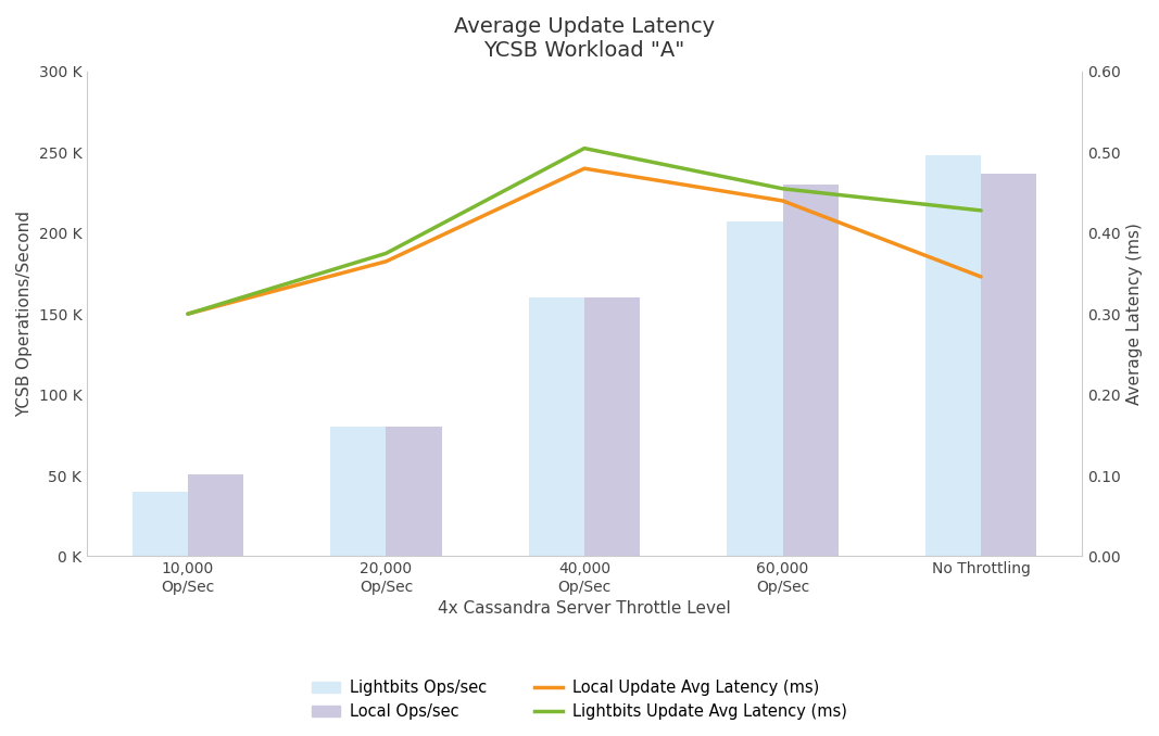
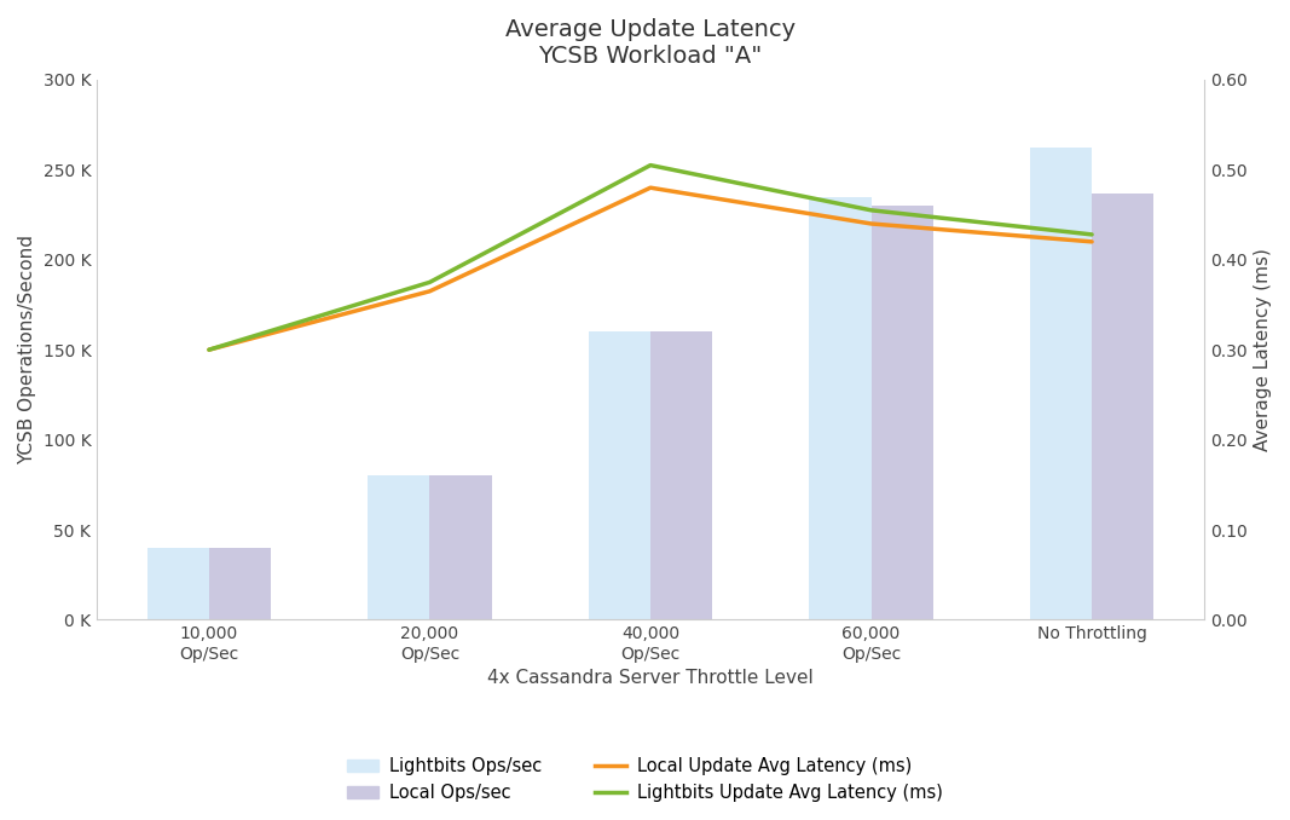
Local Ops/sec/10,000 Op/Sec: 51 K -> 40 K
Lightbits Ops/sec/60,000 Op/Sec: 207 K -> 235 K
Lightbits Ops/sec/No Throttling: 248 K -> 262 K
Local Update Avg Latency (ms)/No Throttling: 0.346 -> 0.420
